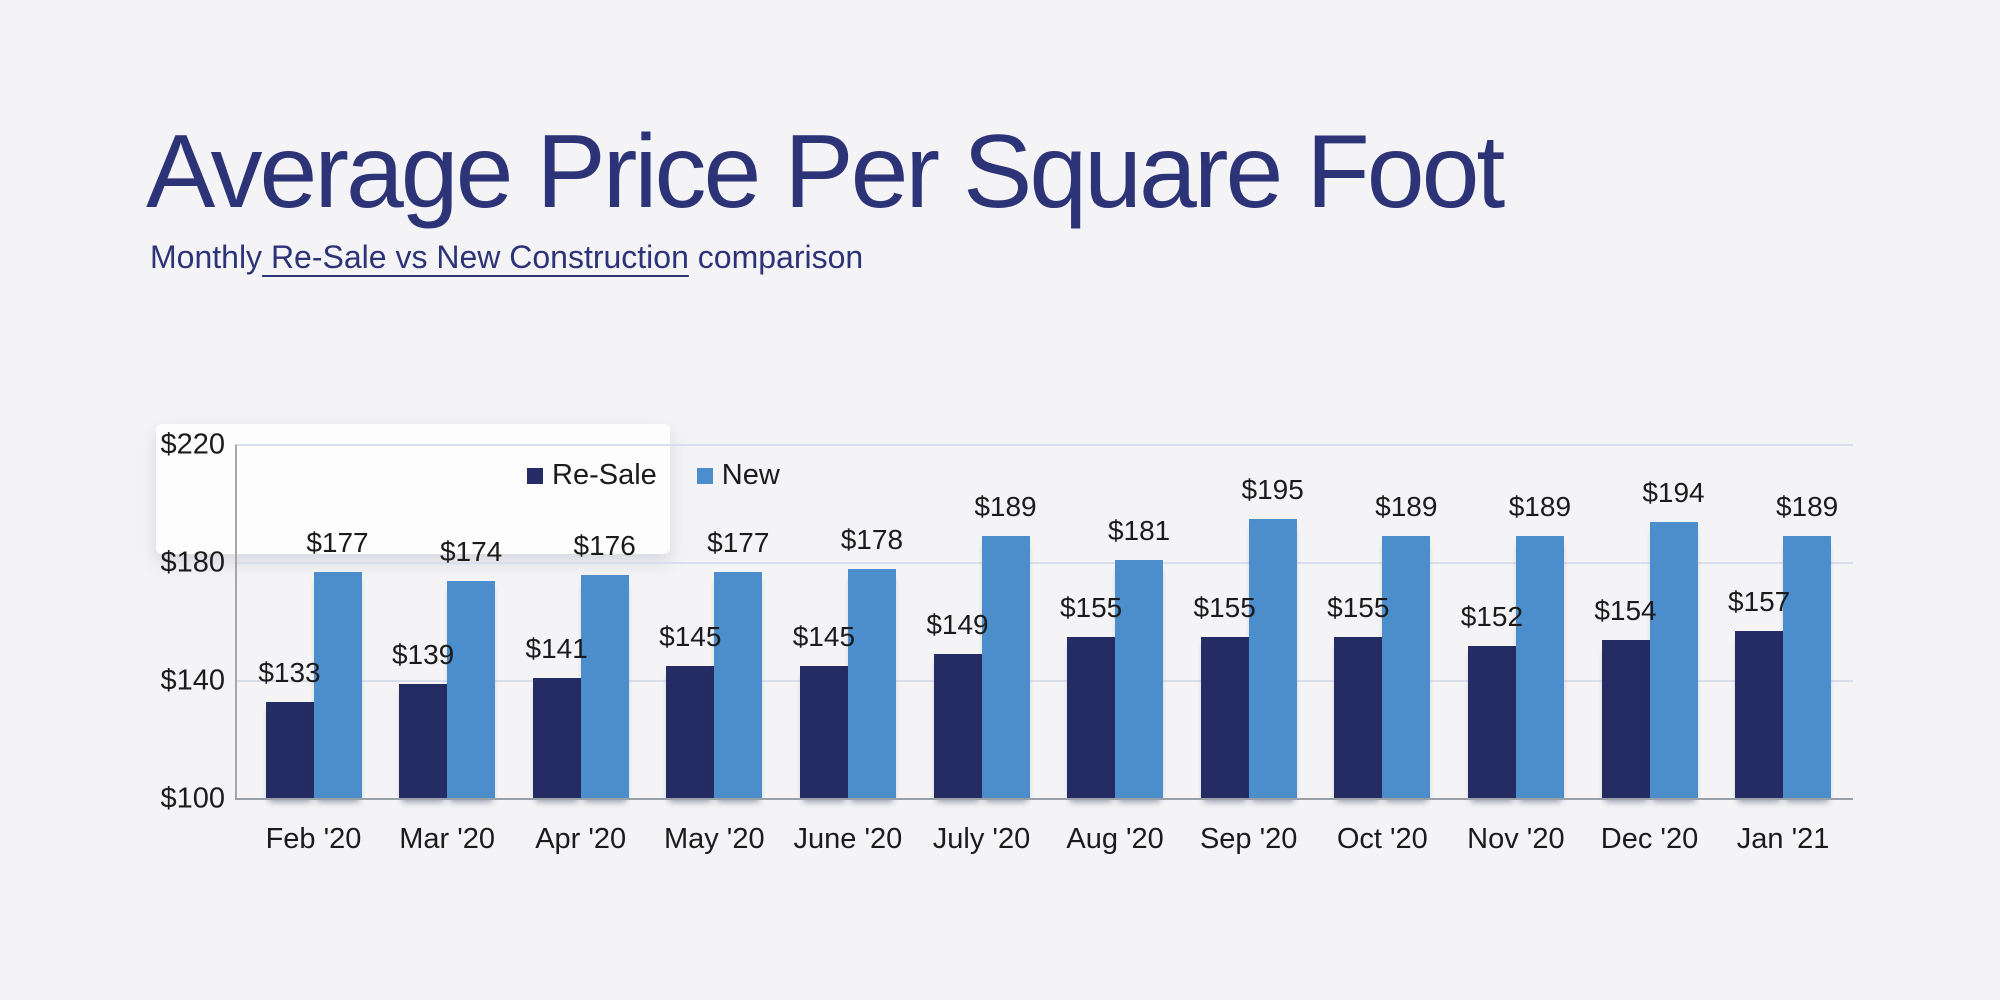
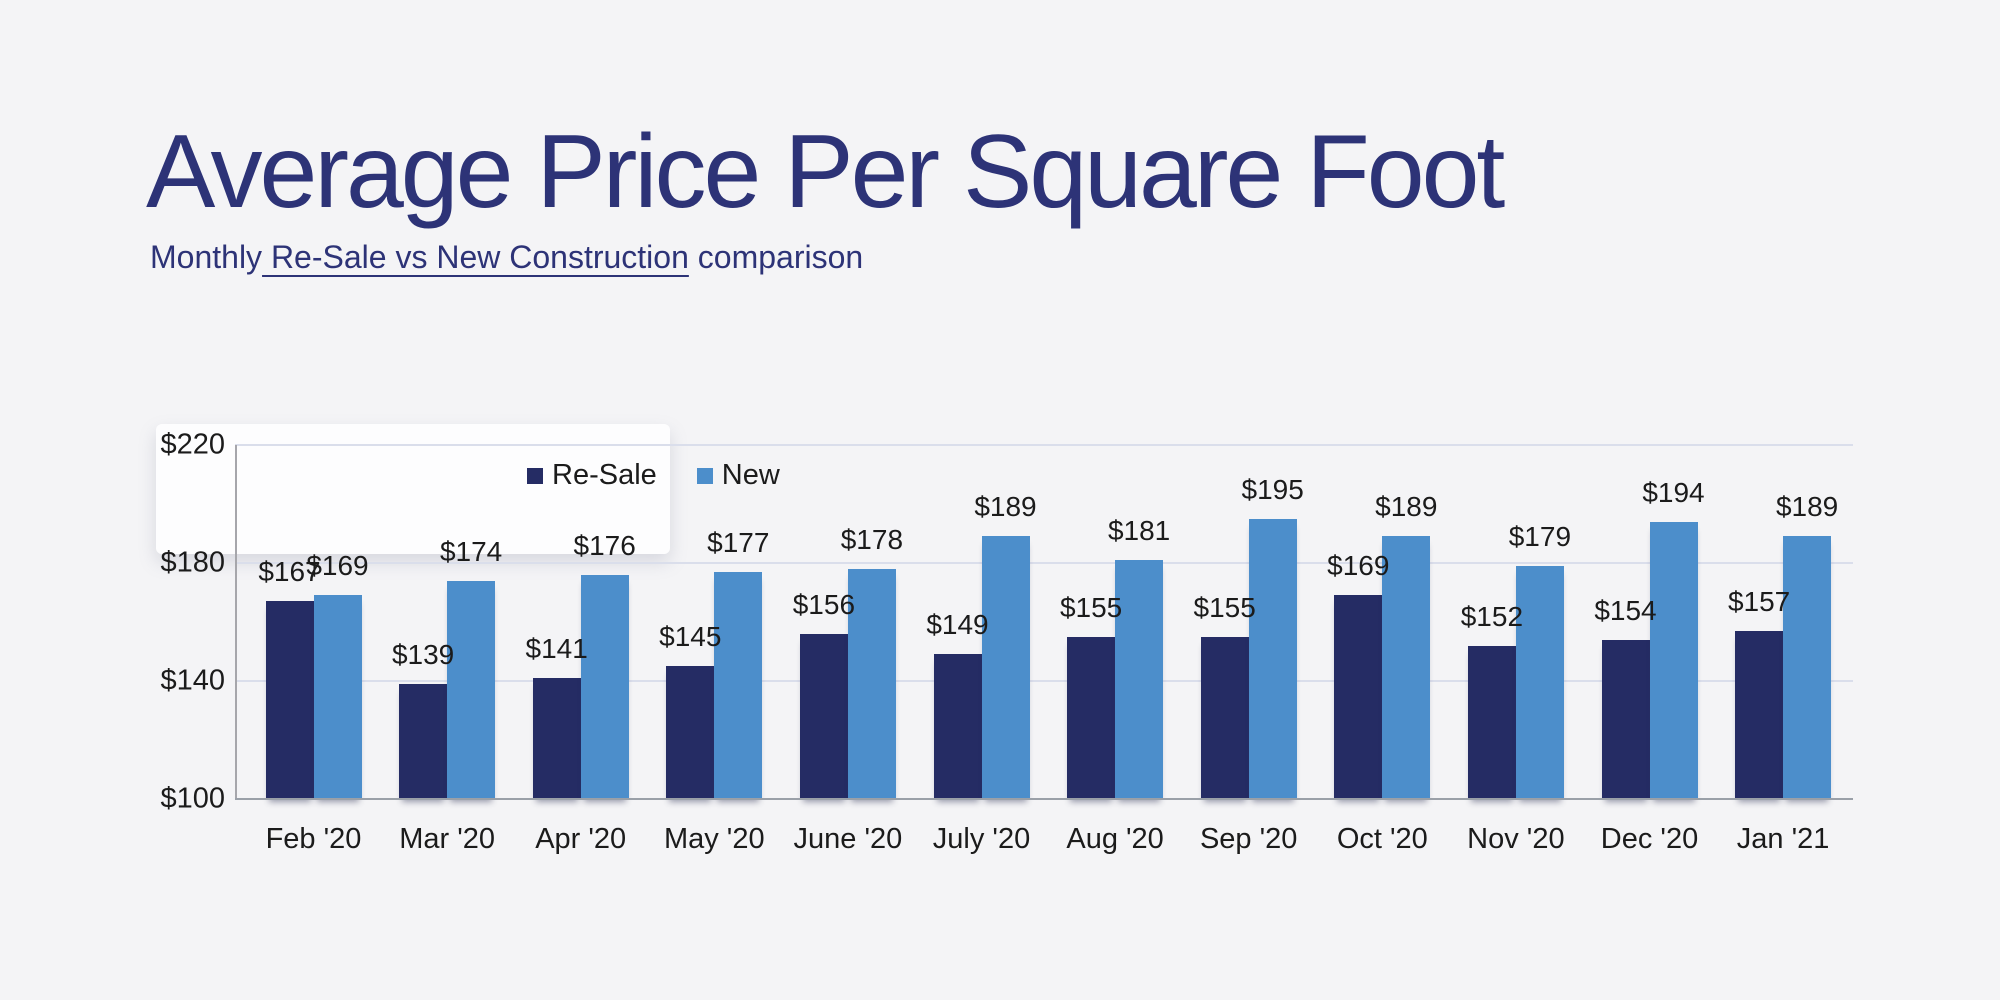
Re-Sale/Feb '20: $133 -> $167
New/Feb '20: $177 -> $169
Re-Sale/June '20: $145 -> $156
Re-Sale/Oct '20: $155 -> $169
New/Nov '20: $189 -> $179
